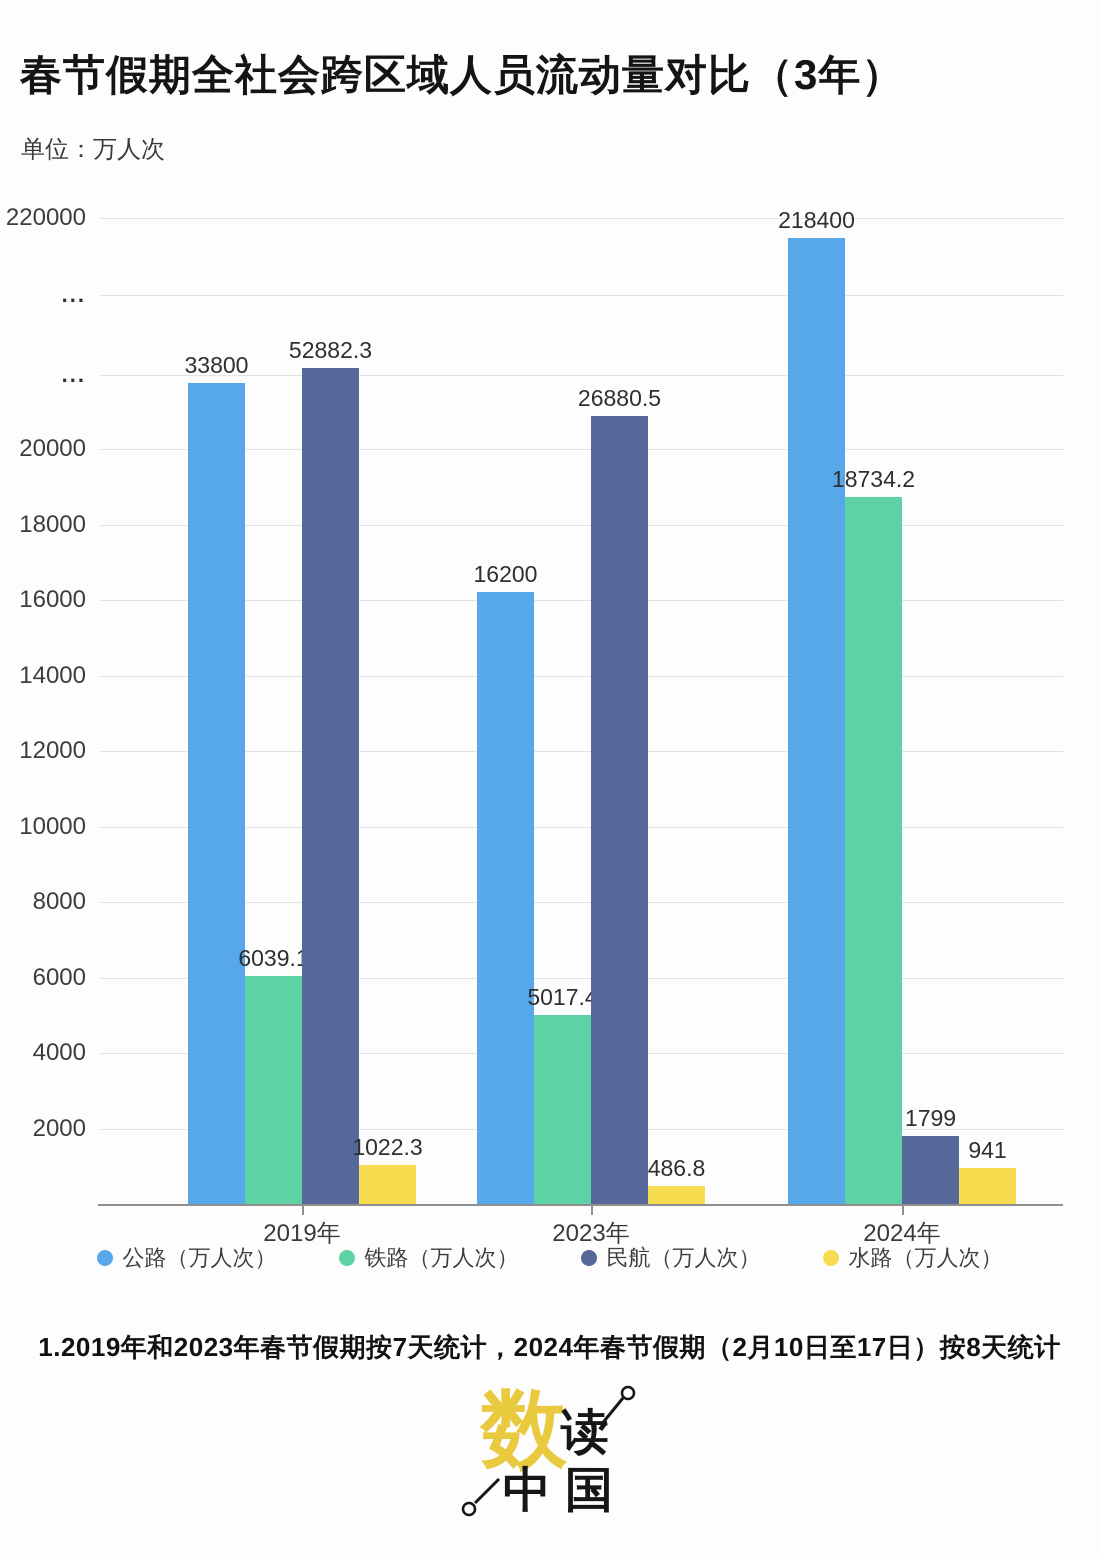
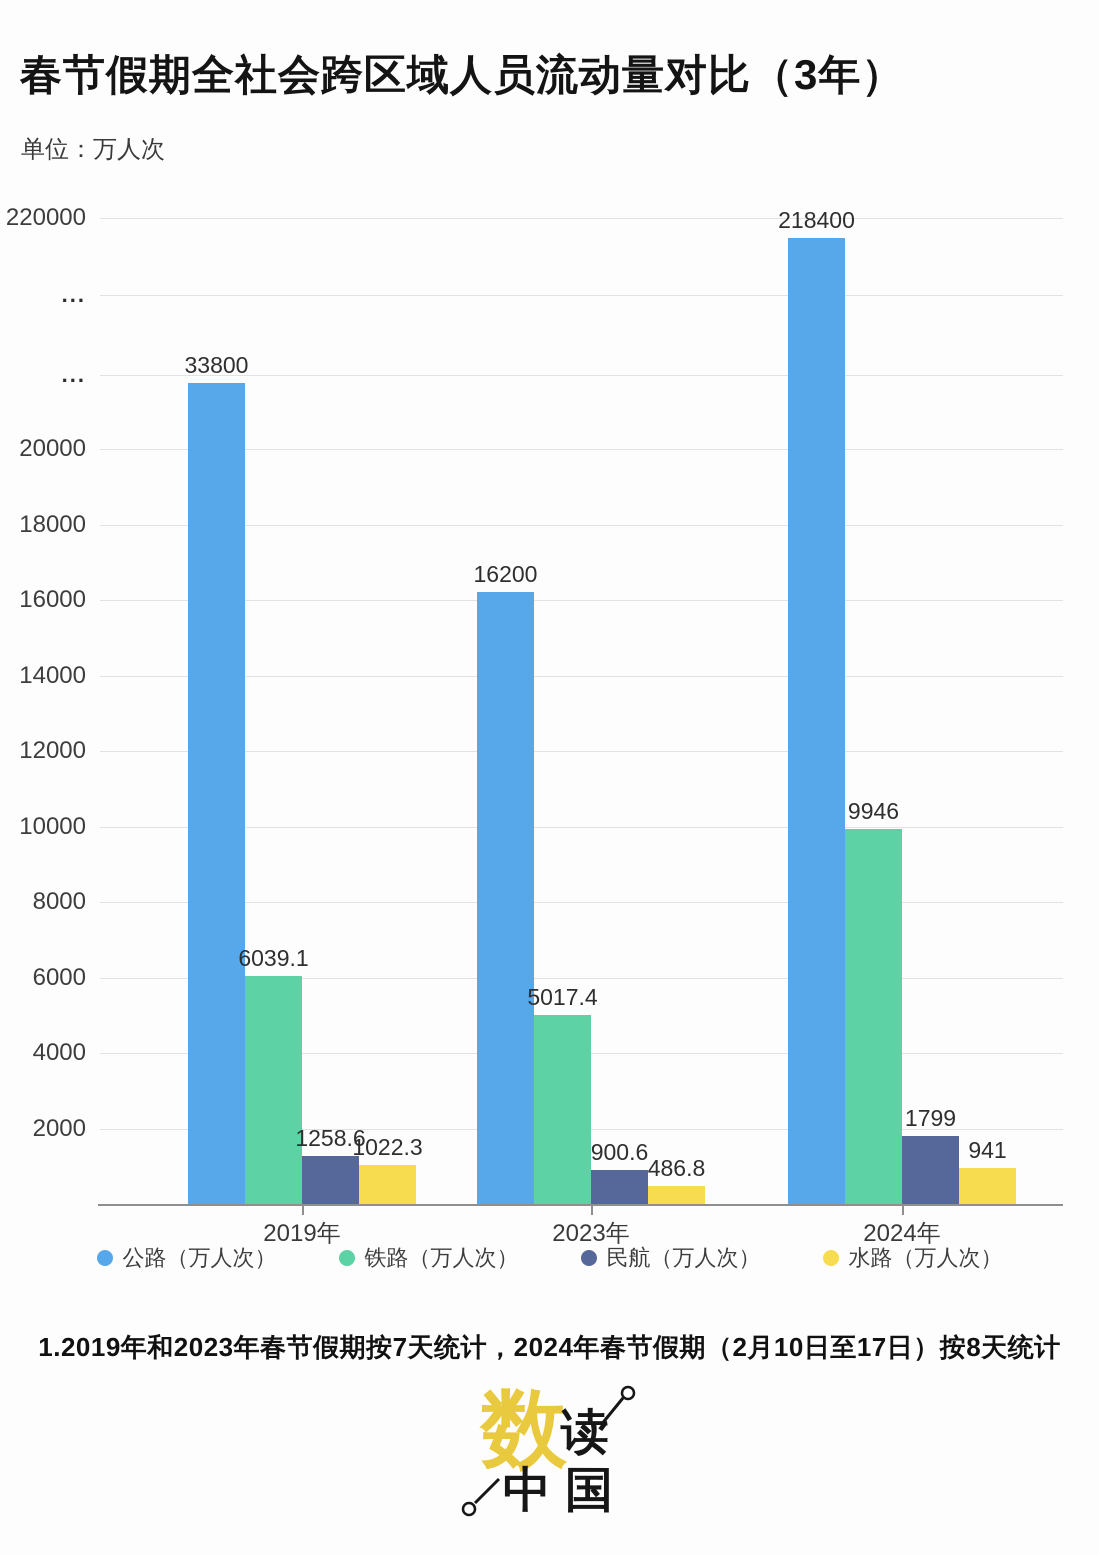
民航（万人次）/2019年: 52882.3 -> 1258.6
民航（万人次）/2023年: 26880.5 -> 900.6
铁路（万人次）/2024年: 18734.2 -> 9946
